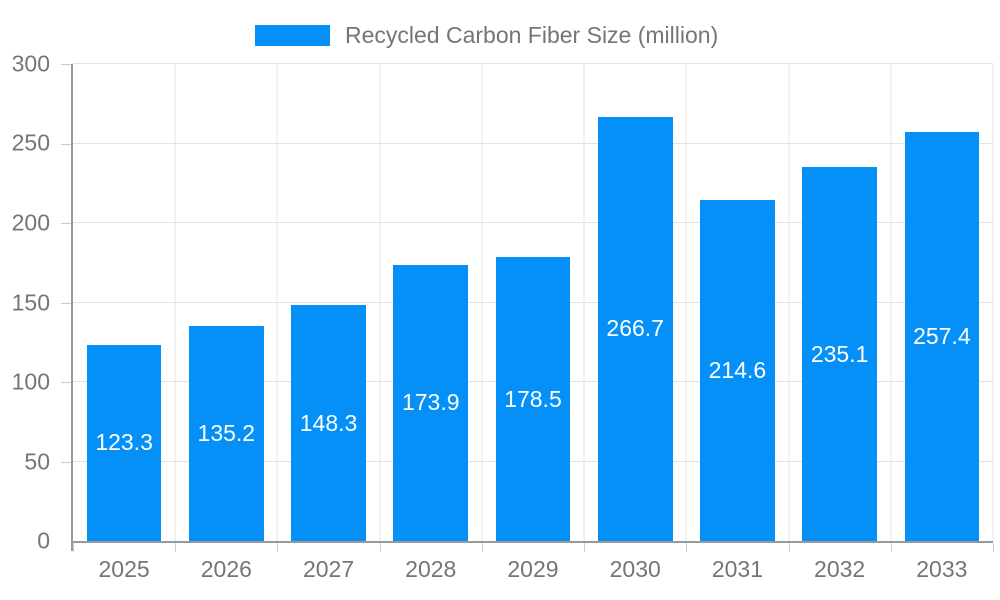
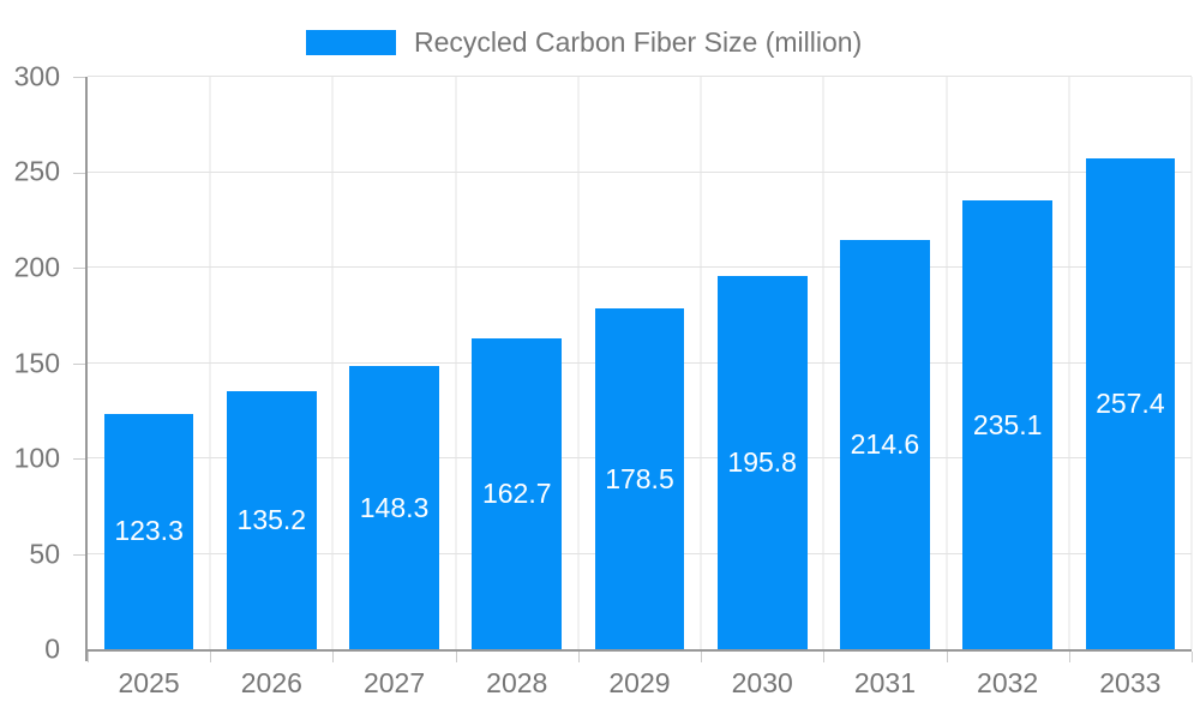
2028: 173.9 -> 162.7
2030: 266.7 -> 195.8
